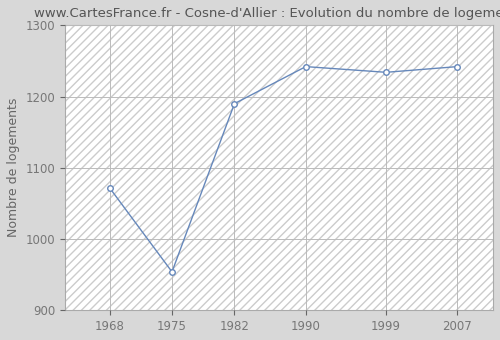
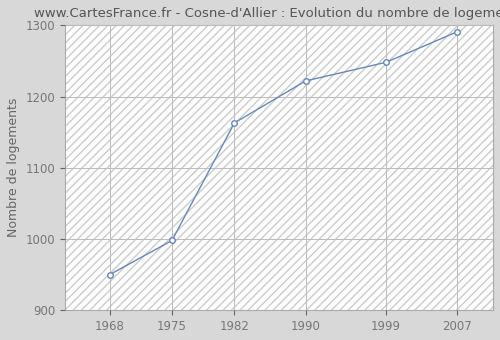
1968: 1072 -> 950
1975: 954 -> 998
1982: 1190 -> 1163
1990: 1242 -> 1222
1999: 1234 -> 1248
2007: 1242 -> 1291
